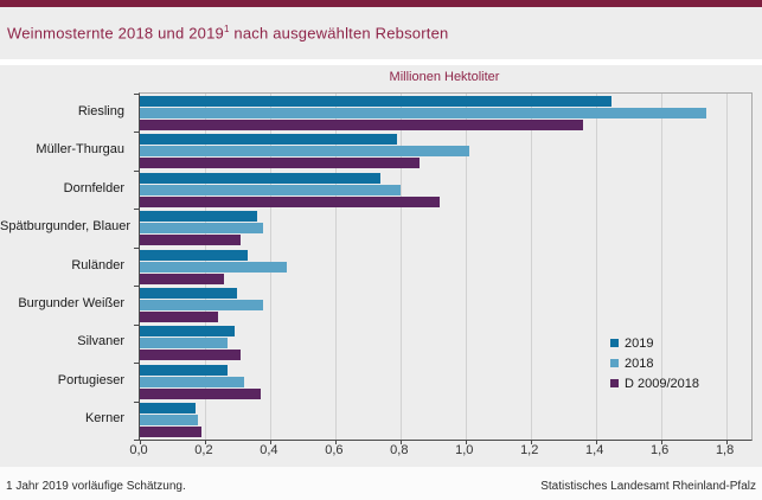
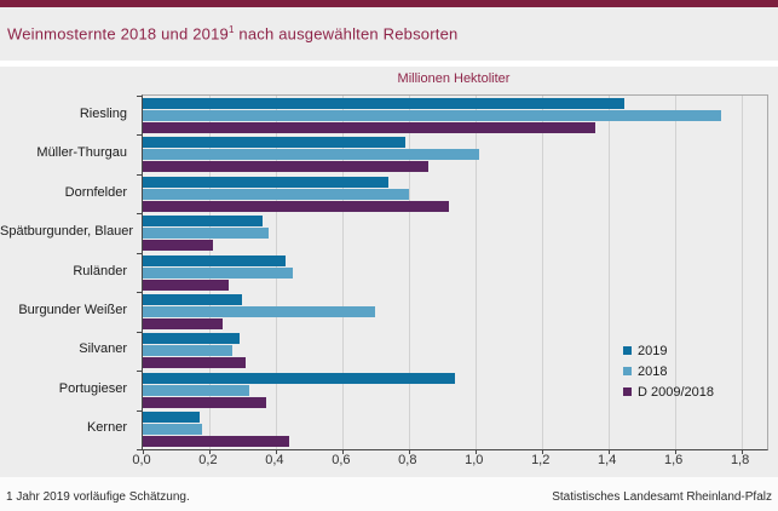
D 2009/2018/Spätburgunder, Blauer: 0,31 -> 0,21
2019/Ruländer: 0,33 -> 0,43
2018/Burgunder Weißer: 0,38 -> 0,70
2019/Portugieser: 0,27 -> 0,94
D 2009/2018/Kerner: 0,19 -> 0,44
